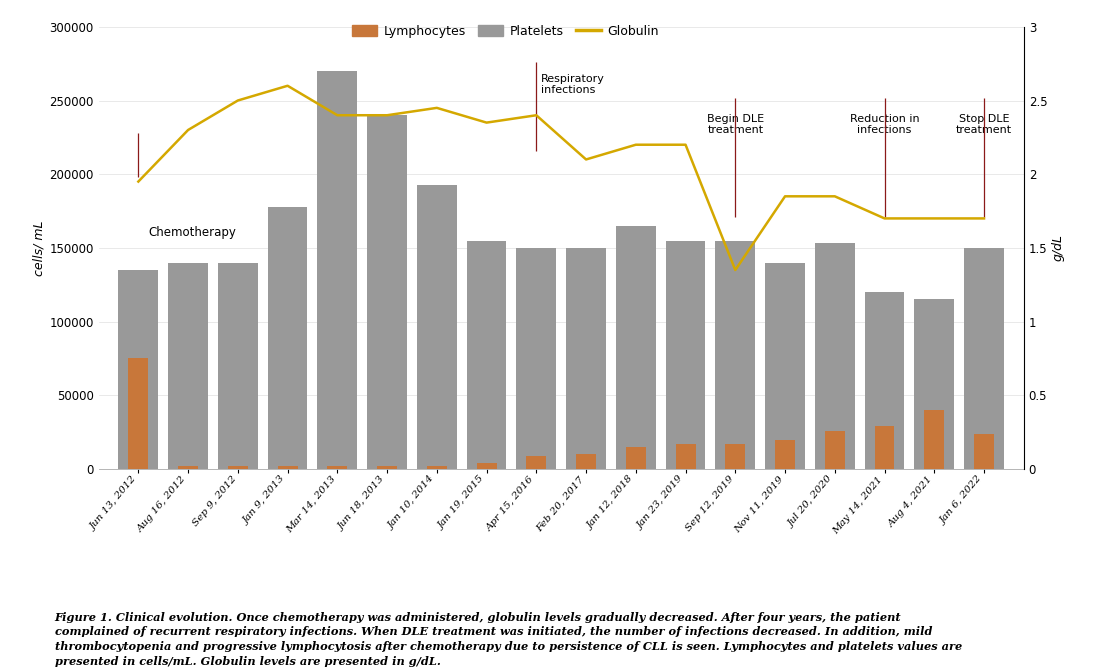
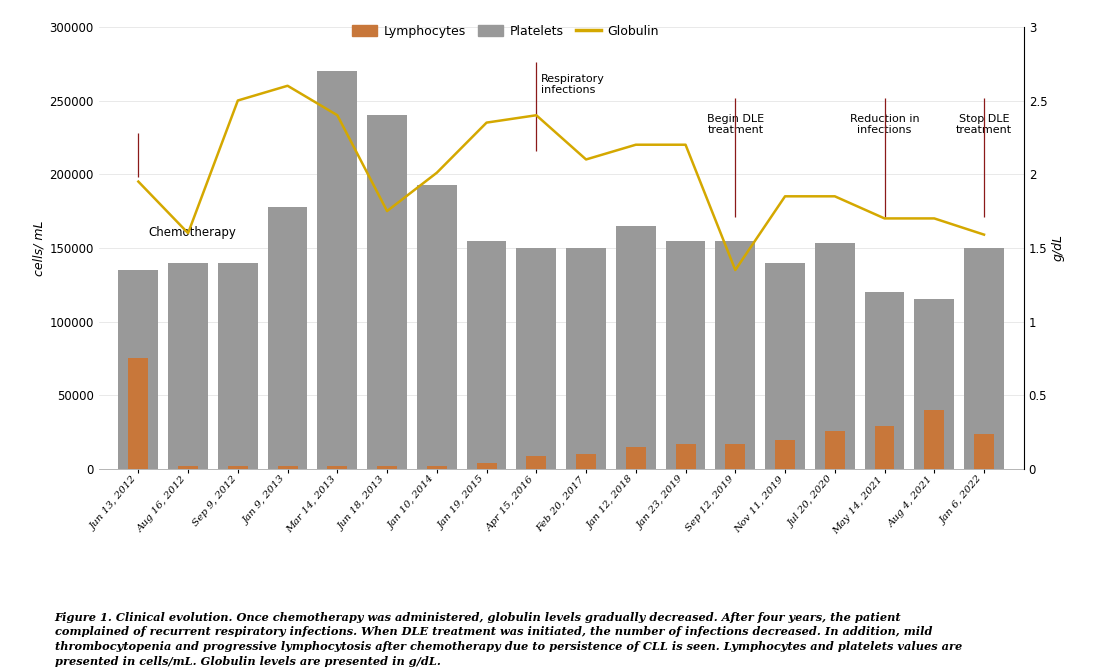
Globulin/Aug 16, 2012: 2.30 -> 1.60
Globulin/Jun 18, 2013: 2.40 -> 1.75
Globulin/Jan 10, 2014: 2.45 -> 2.01
Globulin/Jan 6, 2022: 1.70 -> 1.59
